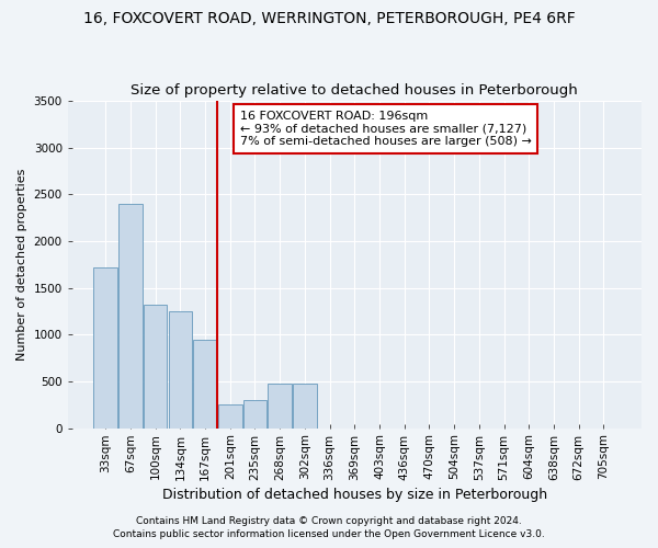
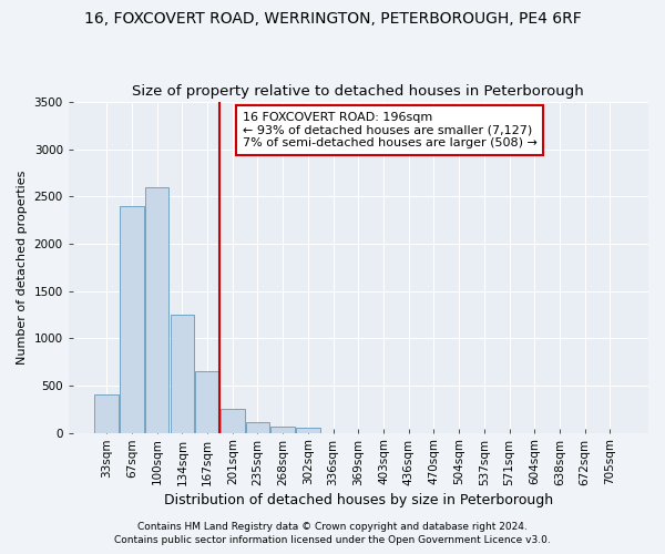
33sqm: 1720 -> 400
100sqm: 1320 -> 2600
167sqm: 940 -> 650
235sqm: 300 -> 110
268sqm: 480 -> 60
302sqm: 480 -> 50
